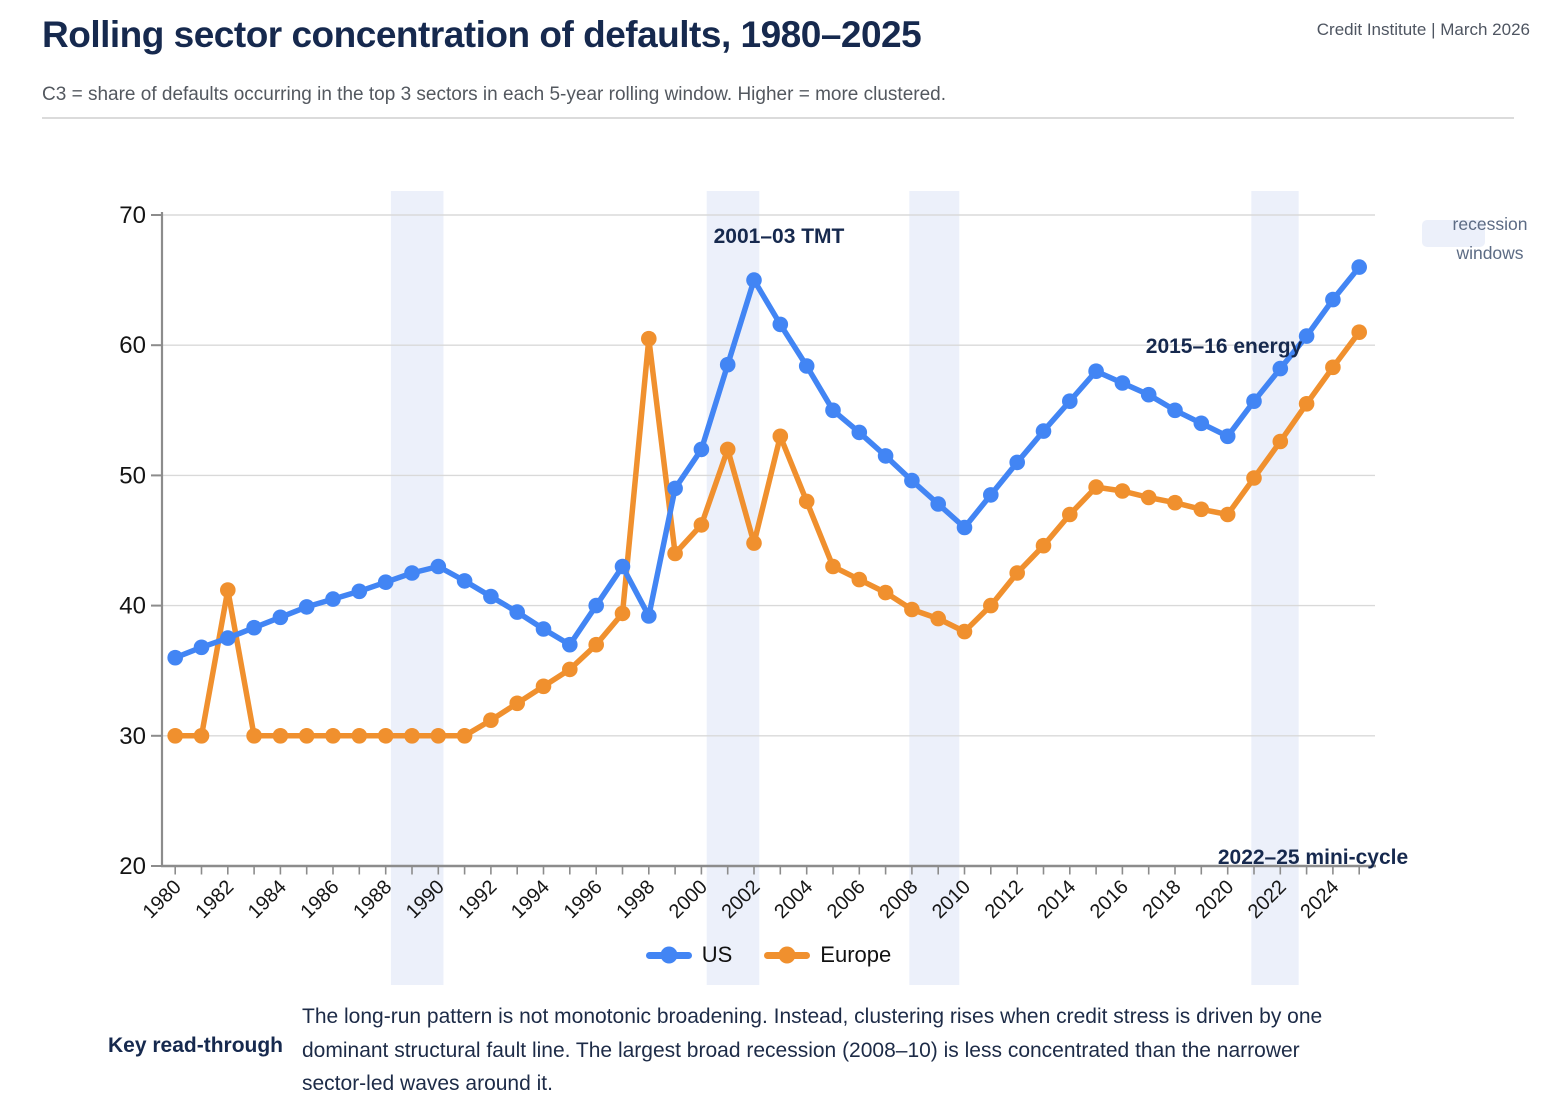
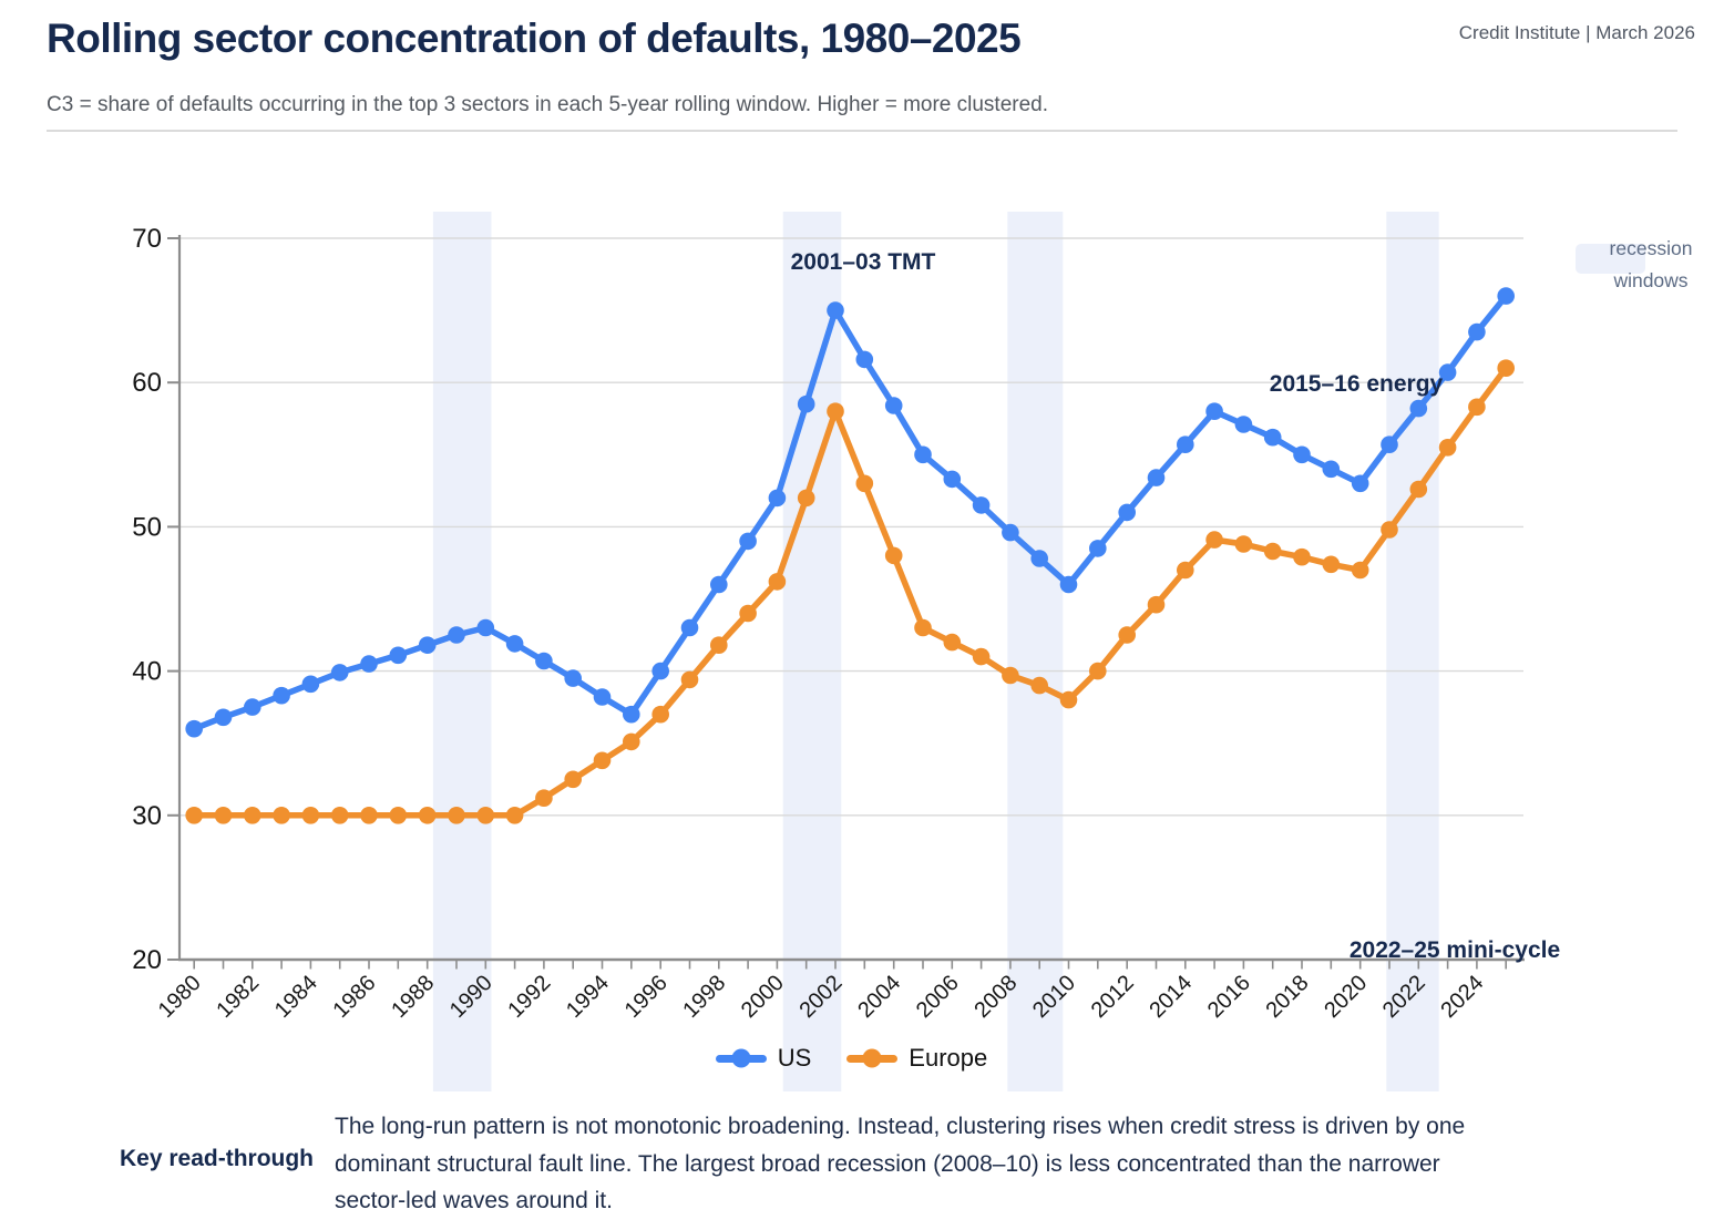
Europe/1982: 41.2 -> 30.0
US/1998: 39.2 -> 46.0
Europe/1998: 60.5 -> 41.8
Europe/2002: 44.8 -> 58.0
